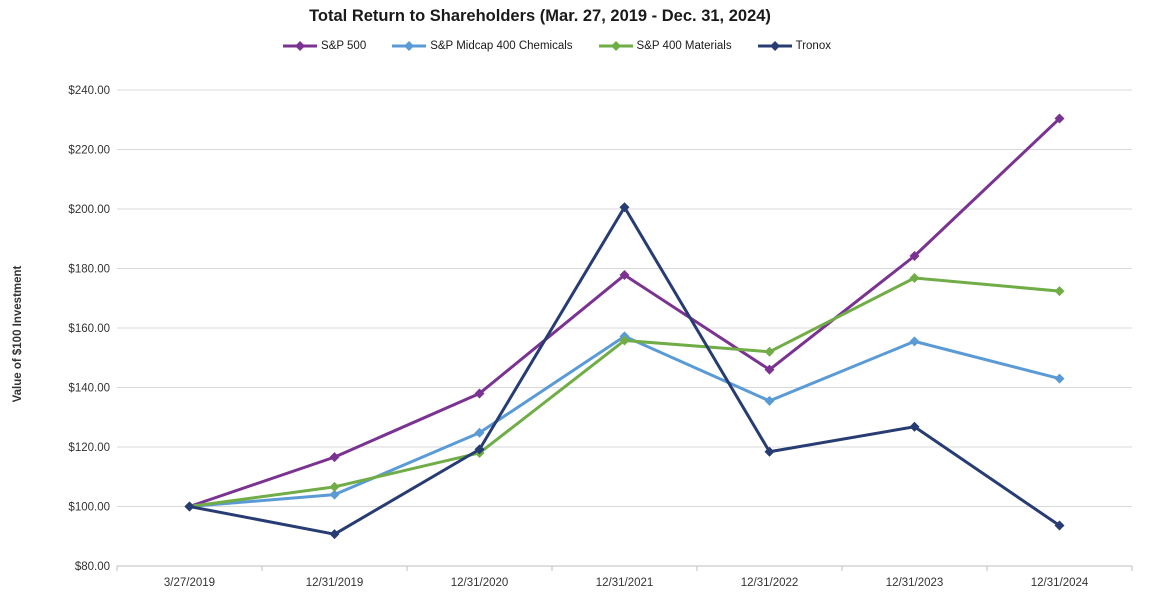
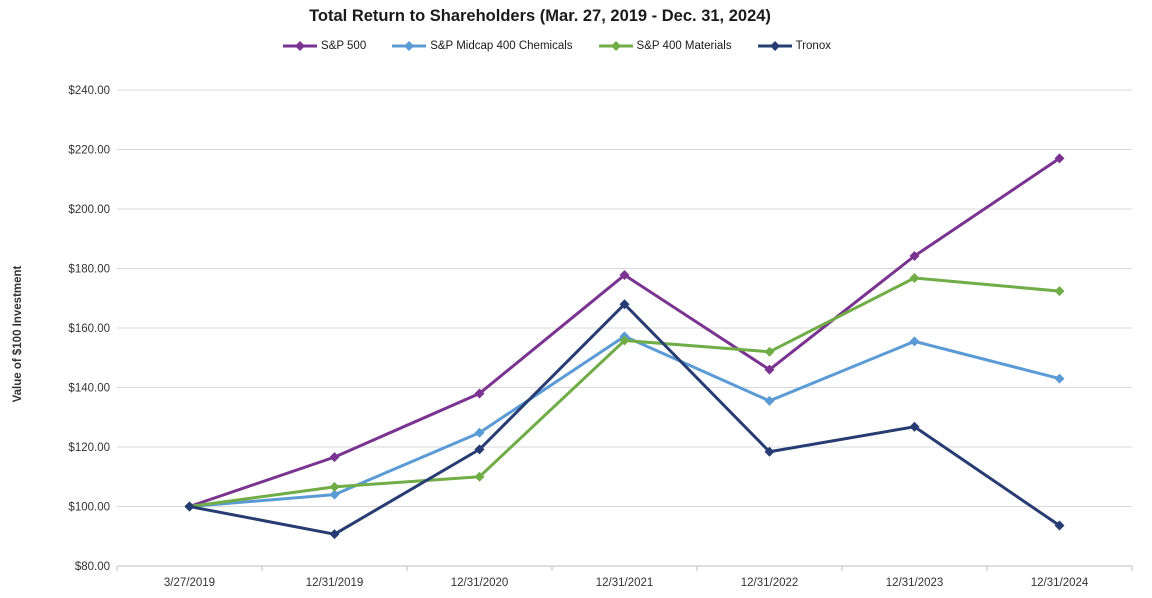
S&P 400 Materials/12/31/2020: $118 -> $110
Tronox/12/31/2021: $201 -> $168
S&P 500/12/31/2024: $230 -> $217
